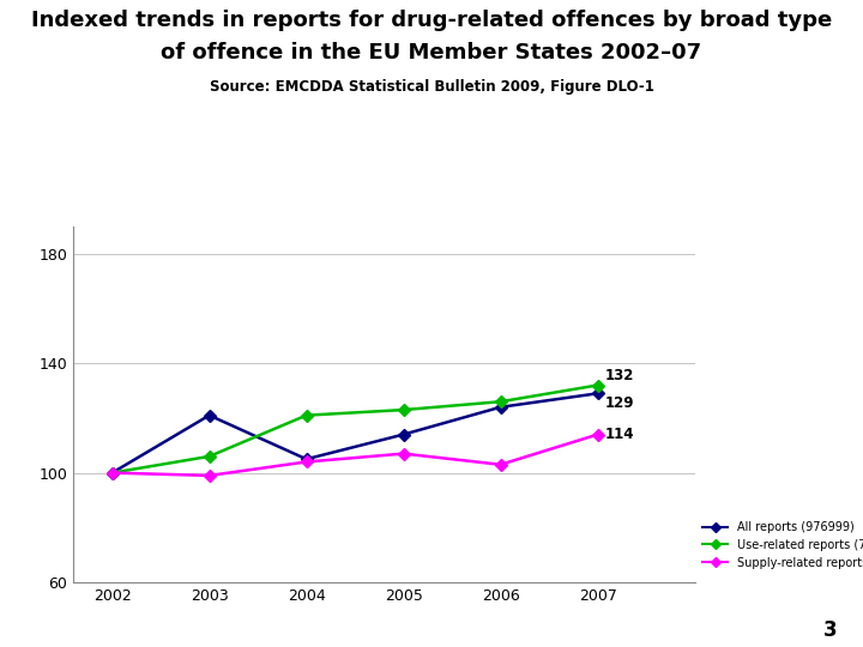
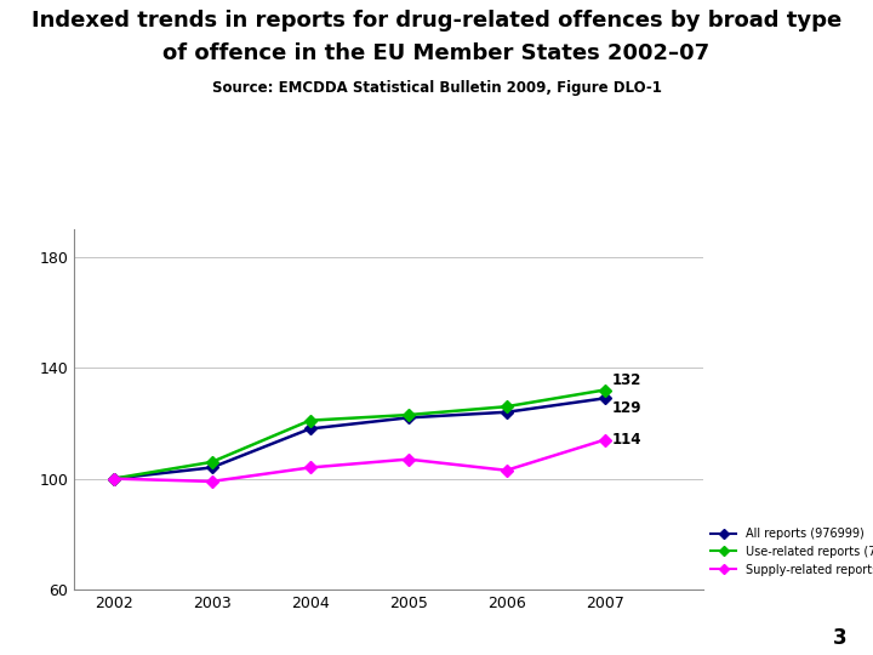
All reports (976999)/2003: 121 -> 104
All reports (976999)/2004: 105 -> 118
All reports (976999)/2005: 114 -> 122
